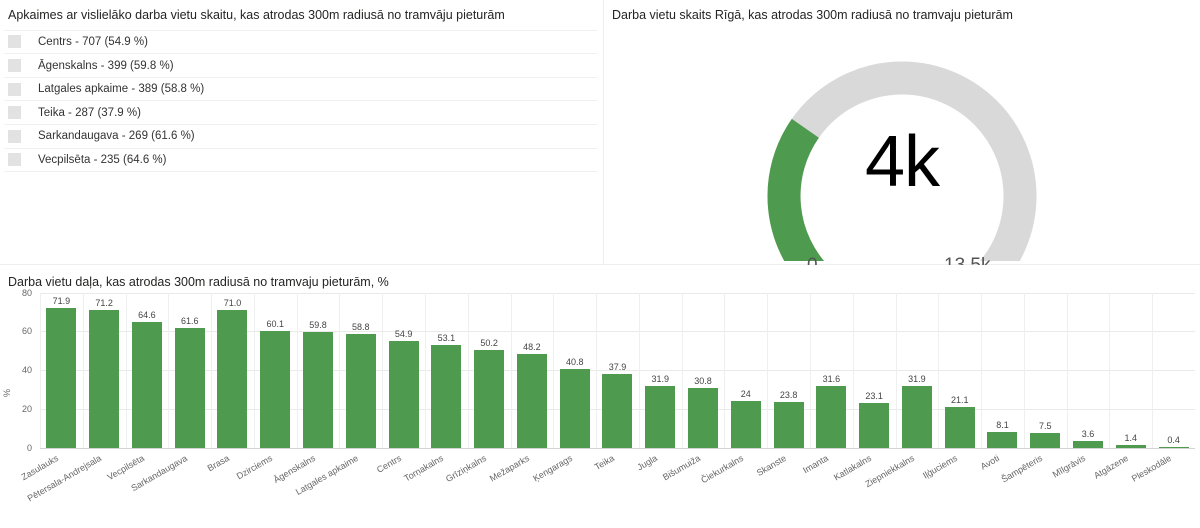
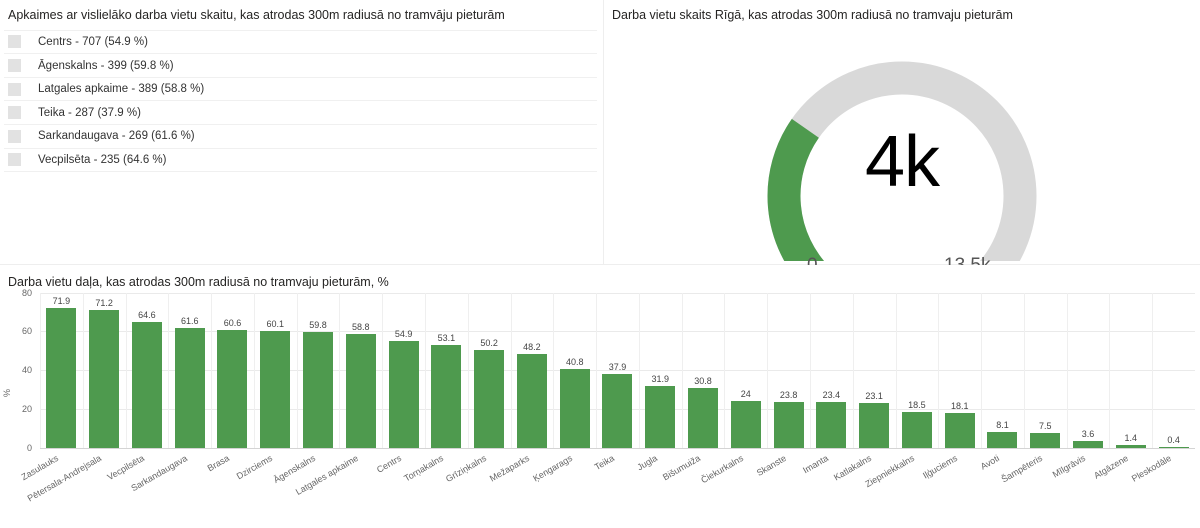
Brasa: 71.0 -> 60.6
Imanta: 31.6 -> 23.4
Ziepniekkalns: 31.9 -> 18.5
Iļģuciems: 21.1 -> 18.1
